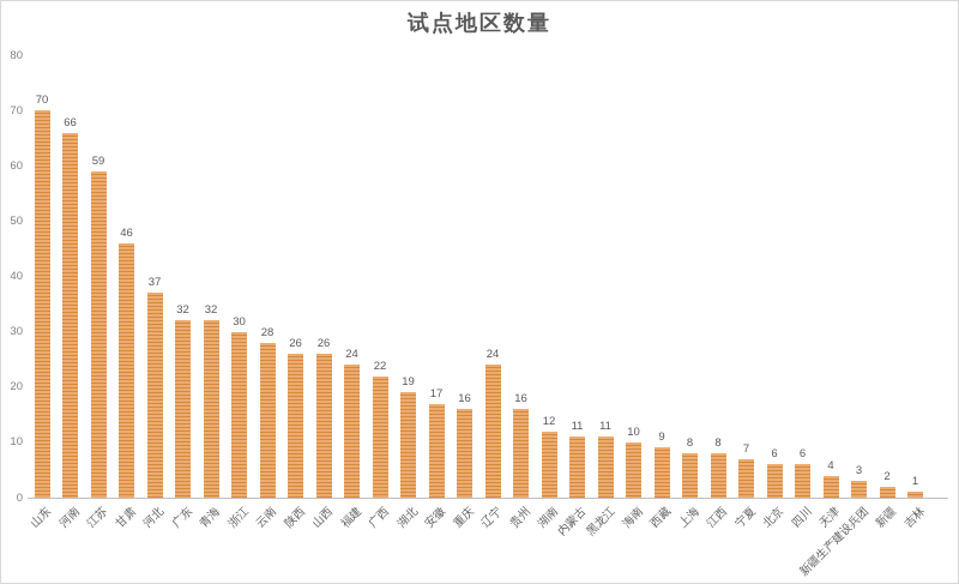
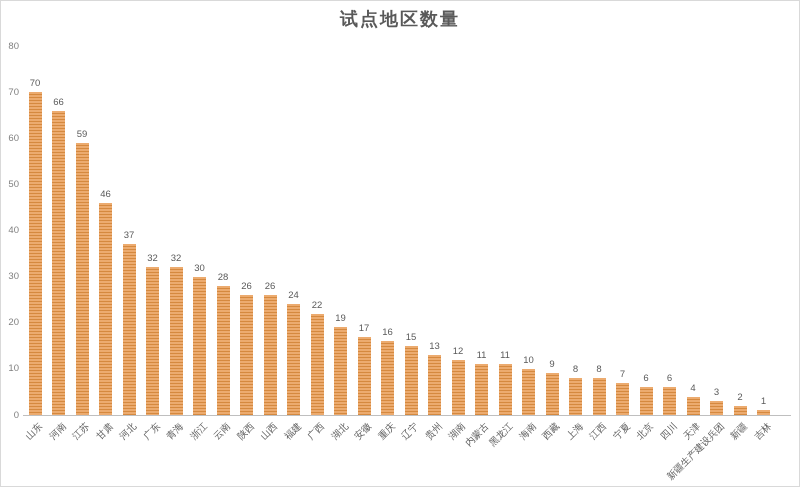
辽宁: 24 -> 15
贵州: 16 -> 13
